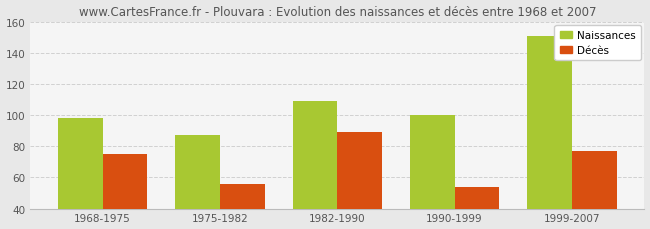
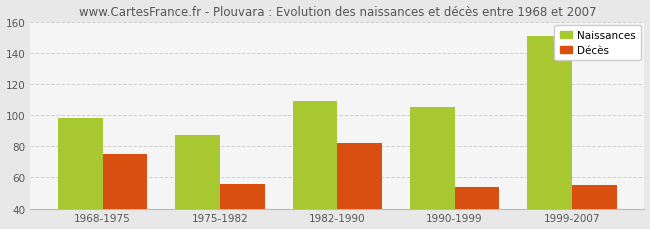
Décès/1982-1990: 89 -> 82
Naissances/1990-1999: 100 -> 105
Décès/1999-2007: 77 -> 55
